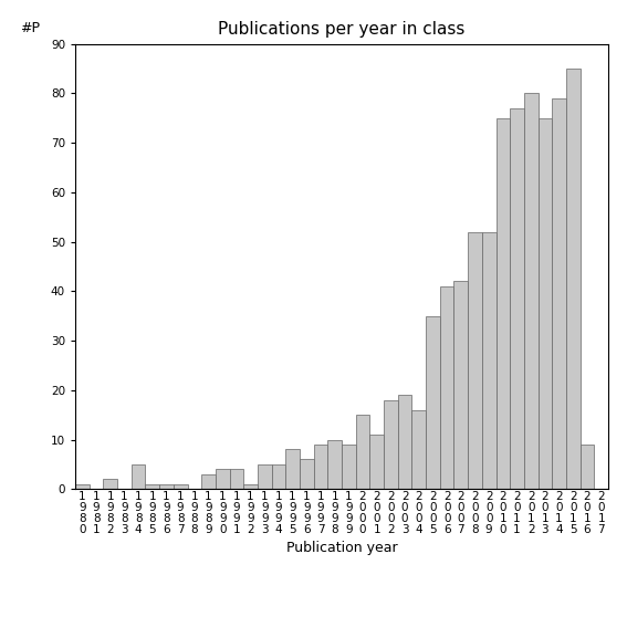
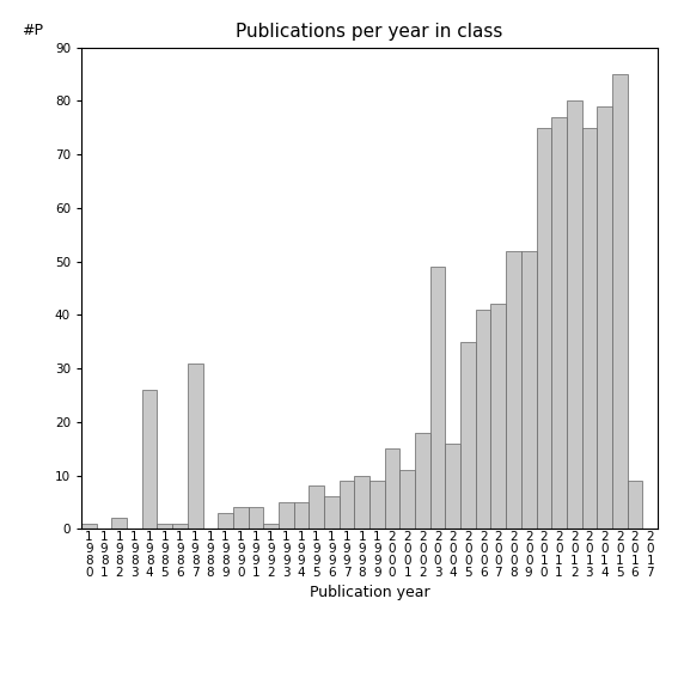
1 9 8 4: 5 -> 26
1 9 8 7: 1 -> 31
2 0 0 3: 19 -> 49
